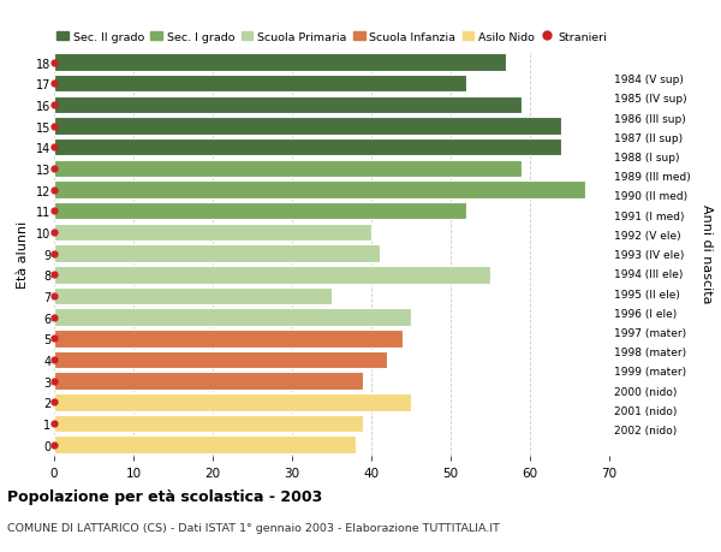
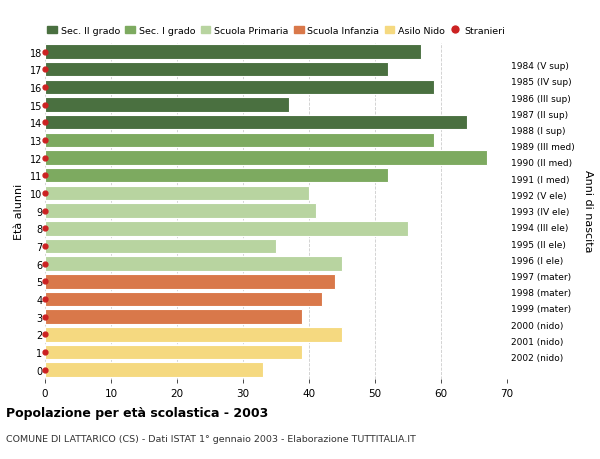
15: 64 -> 37
0: 38 -> 33
